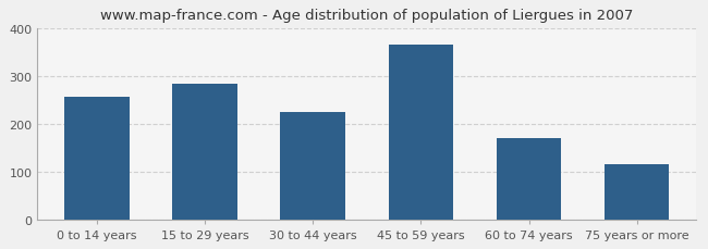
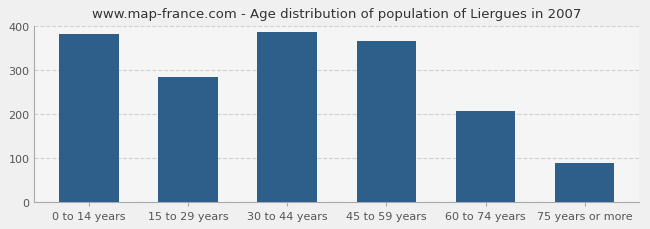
0 to 14 years: 255 -> 380
30 to 44 years: 225 -> 385
60 to 74 years: 170 -> 205
75 years or more: 115 -> 88
